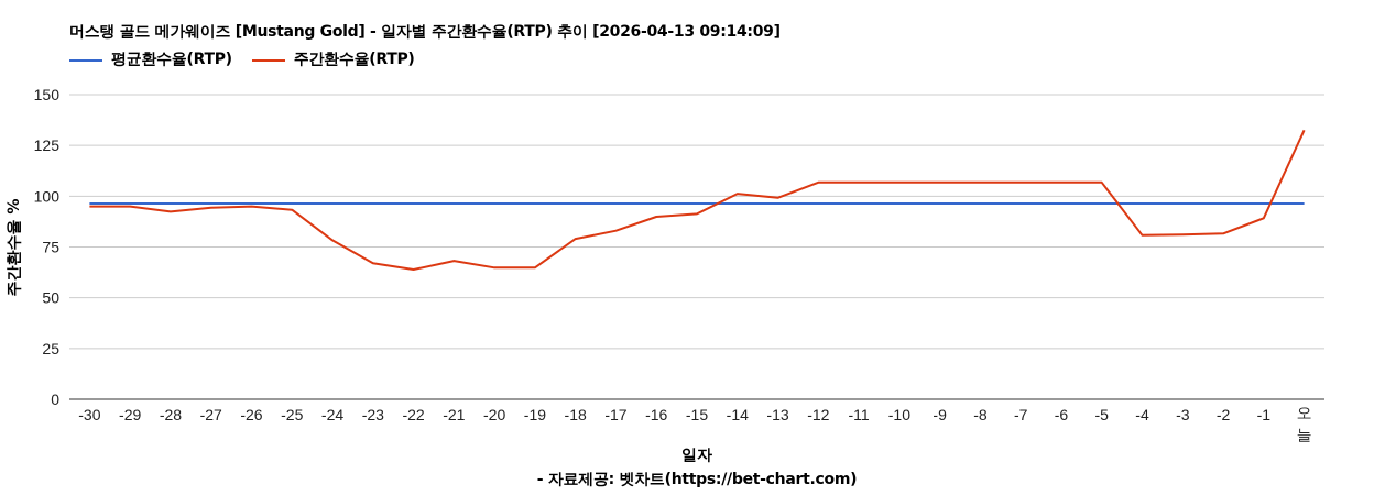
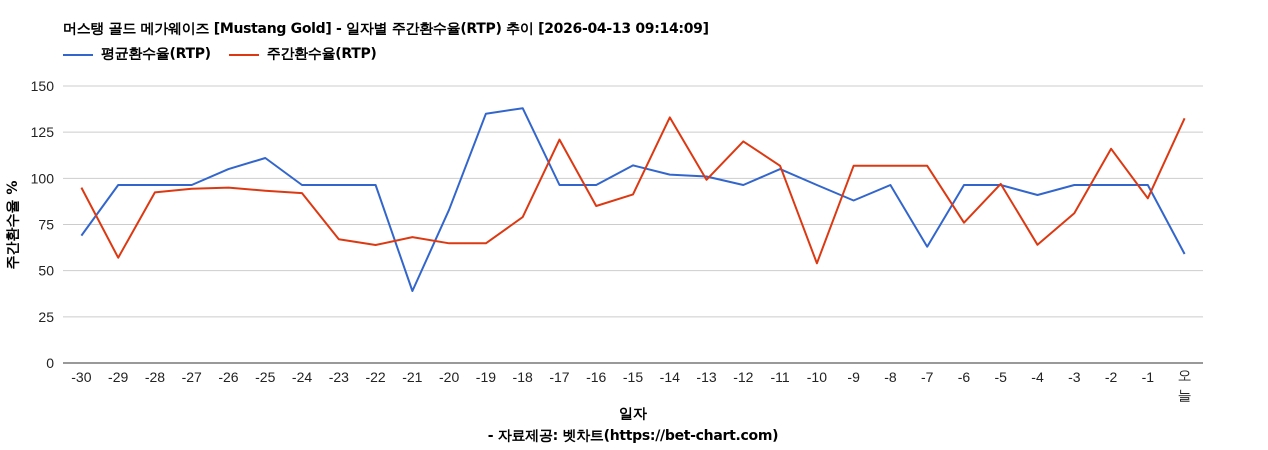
평균환수율(RTP)/-30: 96 -> 69
주간환수율(RTP)/-29: 95 -> 57
평균환수율(RTP)/-26: 96 -> 105
평균환수율(RTP)/-25: 96 -> 111
주간환수율(RTP)/-24: 78 -> 92
평균환수율(RTP)/-21: 96 -> 39
평균환수율(RTP)/-20: 96 -> 83
평균환수율(RTP)/-19: 96 -> 135
평균환수율(RTP)/-18: 96 -> 138
주간환수율(RTP)/-17: 83 -> 121
주간환수율(RTP)/-16: 90 -> 85
평균환수율(RTP)/-15: 96 -> 107
평균환수율(RTP)/-14: 96 -> 102
주간환수율(RTP)/-14: 101 -> 133
평균환수율(RTP)/-13: 96 -> 101
주간환수율(RTP)/-12: 107 -> 120
평균환수율(RTP)/-11: 96 -> 105
주간환수율(RTP)/-10: 107 -> 54
평균환수율(RTP)/-9: 96 -> 88
평균환수율(RTP)/-7: 96 -> 63
주간환수율(RTP)/-6: 107 -> 76
주간환수율(RTP)/-5: 107 -> 97
평균환수율(RTP)/-4: 96 -> 91
주간환수율(RTP)/-4: 81 -> 64
주간환수율(RTP)/-2: 82 -> 116
평균환수율(RTP)/오늘: 96 -> 59
